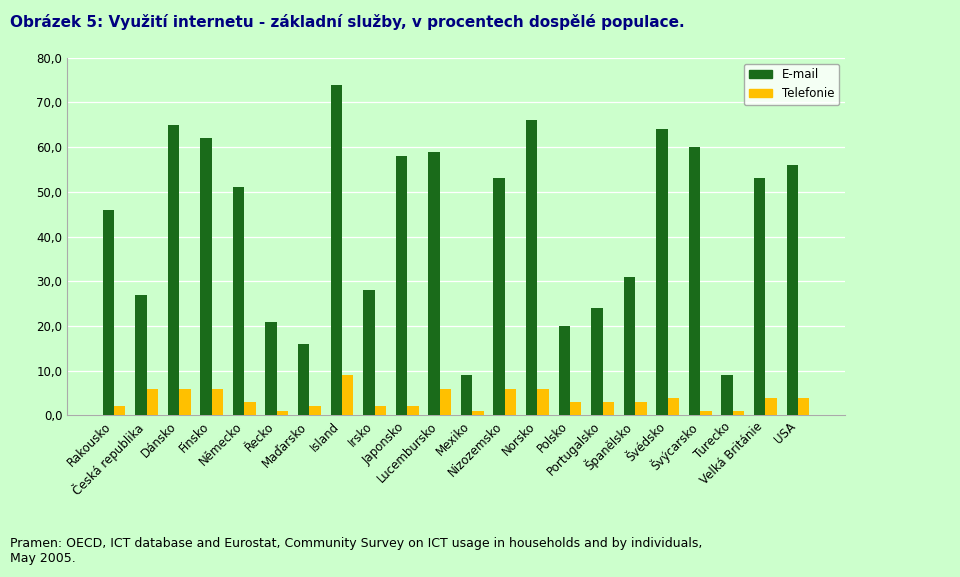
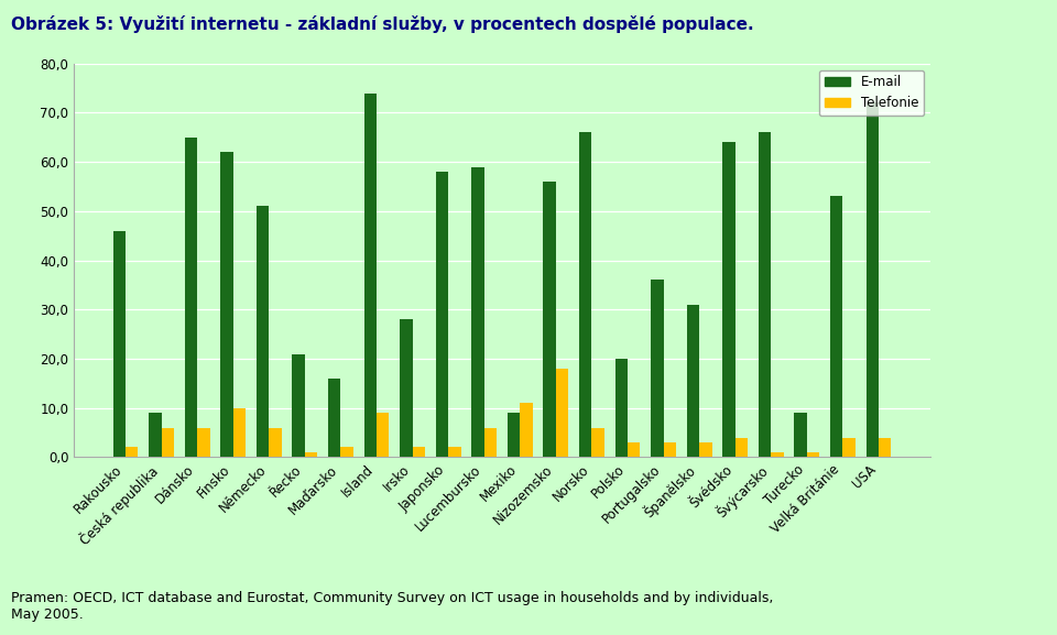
E-mail/Česká republika: 27 -> 9
Telefonie/Finsko: 6 -> 10
Telefonie/Německo: 3 -> 6
Telefonie/Mexiko: 1 -> 11
E-mail/Nizozemsko: 53 -> 56
Telefonie/Nizozemsko: 6 -> 18
E-mail/Portugalsko: 24 -> 36
E-mail/Švýcarsko: 60 -> 66
E-mail/USA: 56 -> 72
